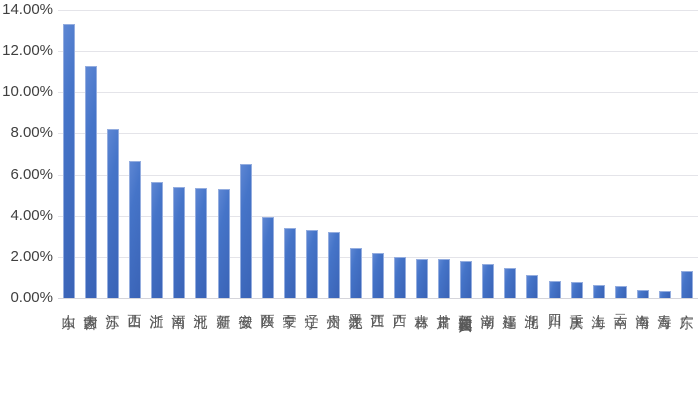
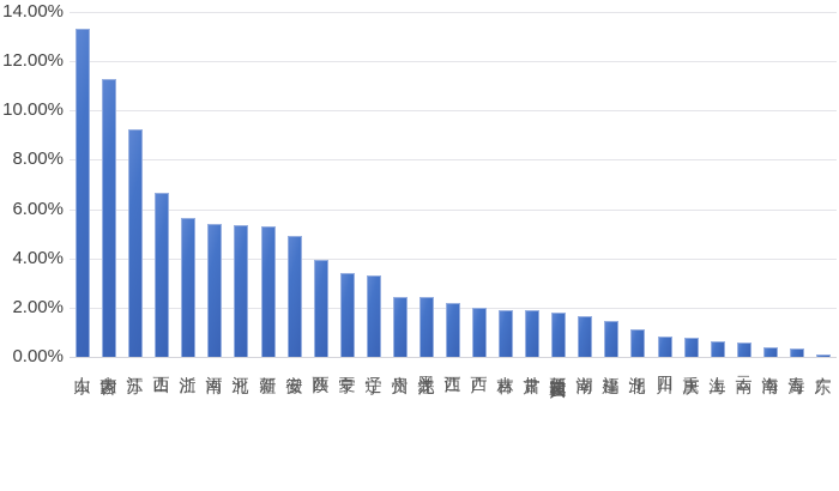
江苏: 8.2% -> 9.2%
安徽: 6.5% -> 4.9%
贵州: 3.2% -> 2.5%
广东: 1.3% -> 0.1%
